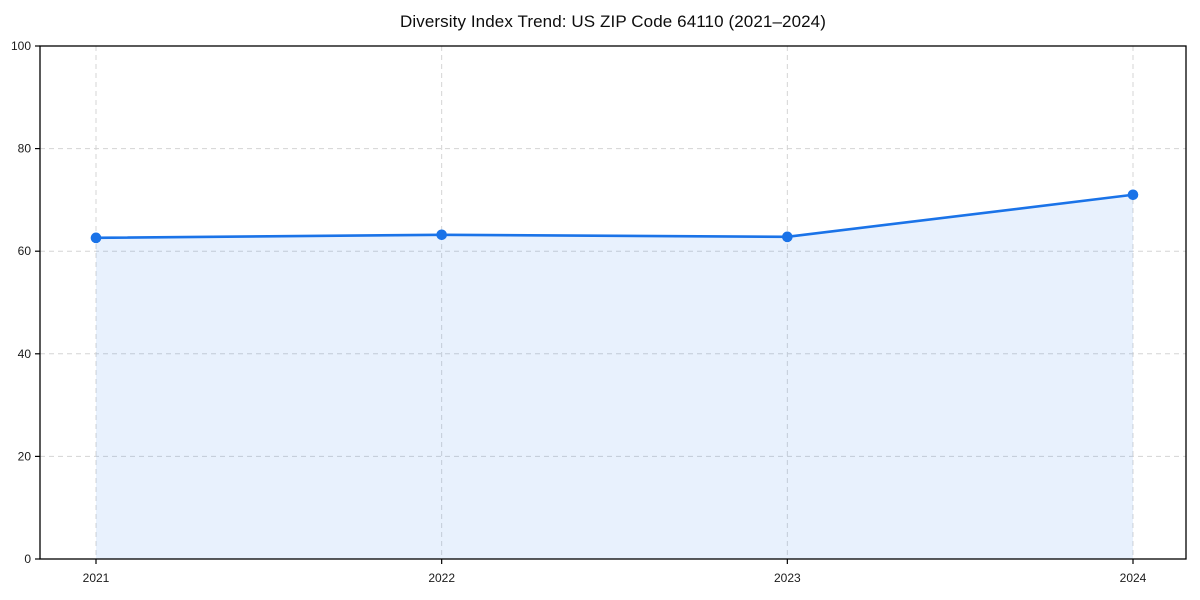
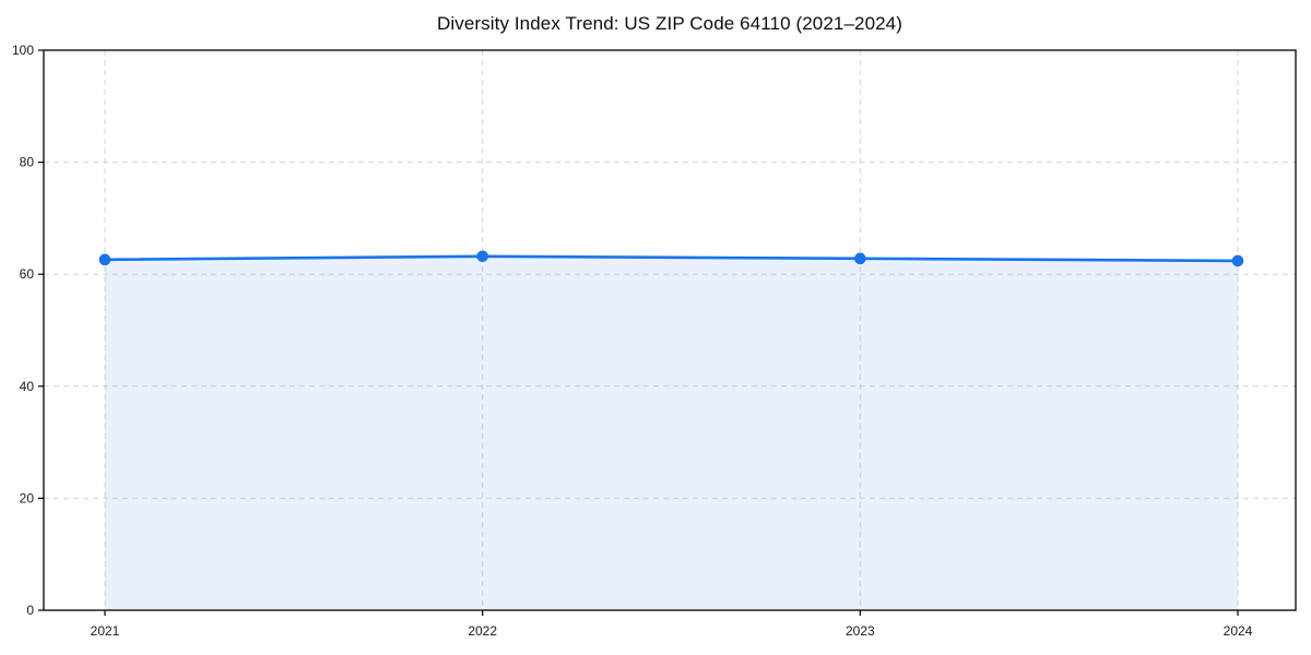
2024: 71 -> 62
